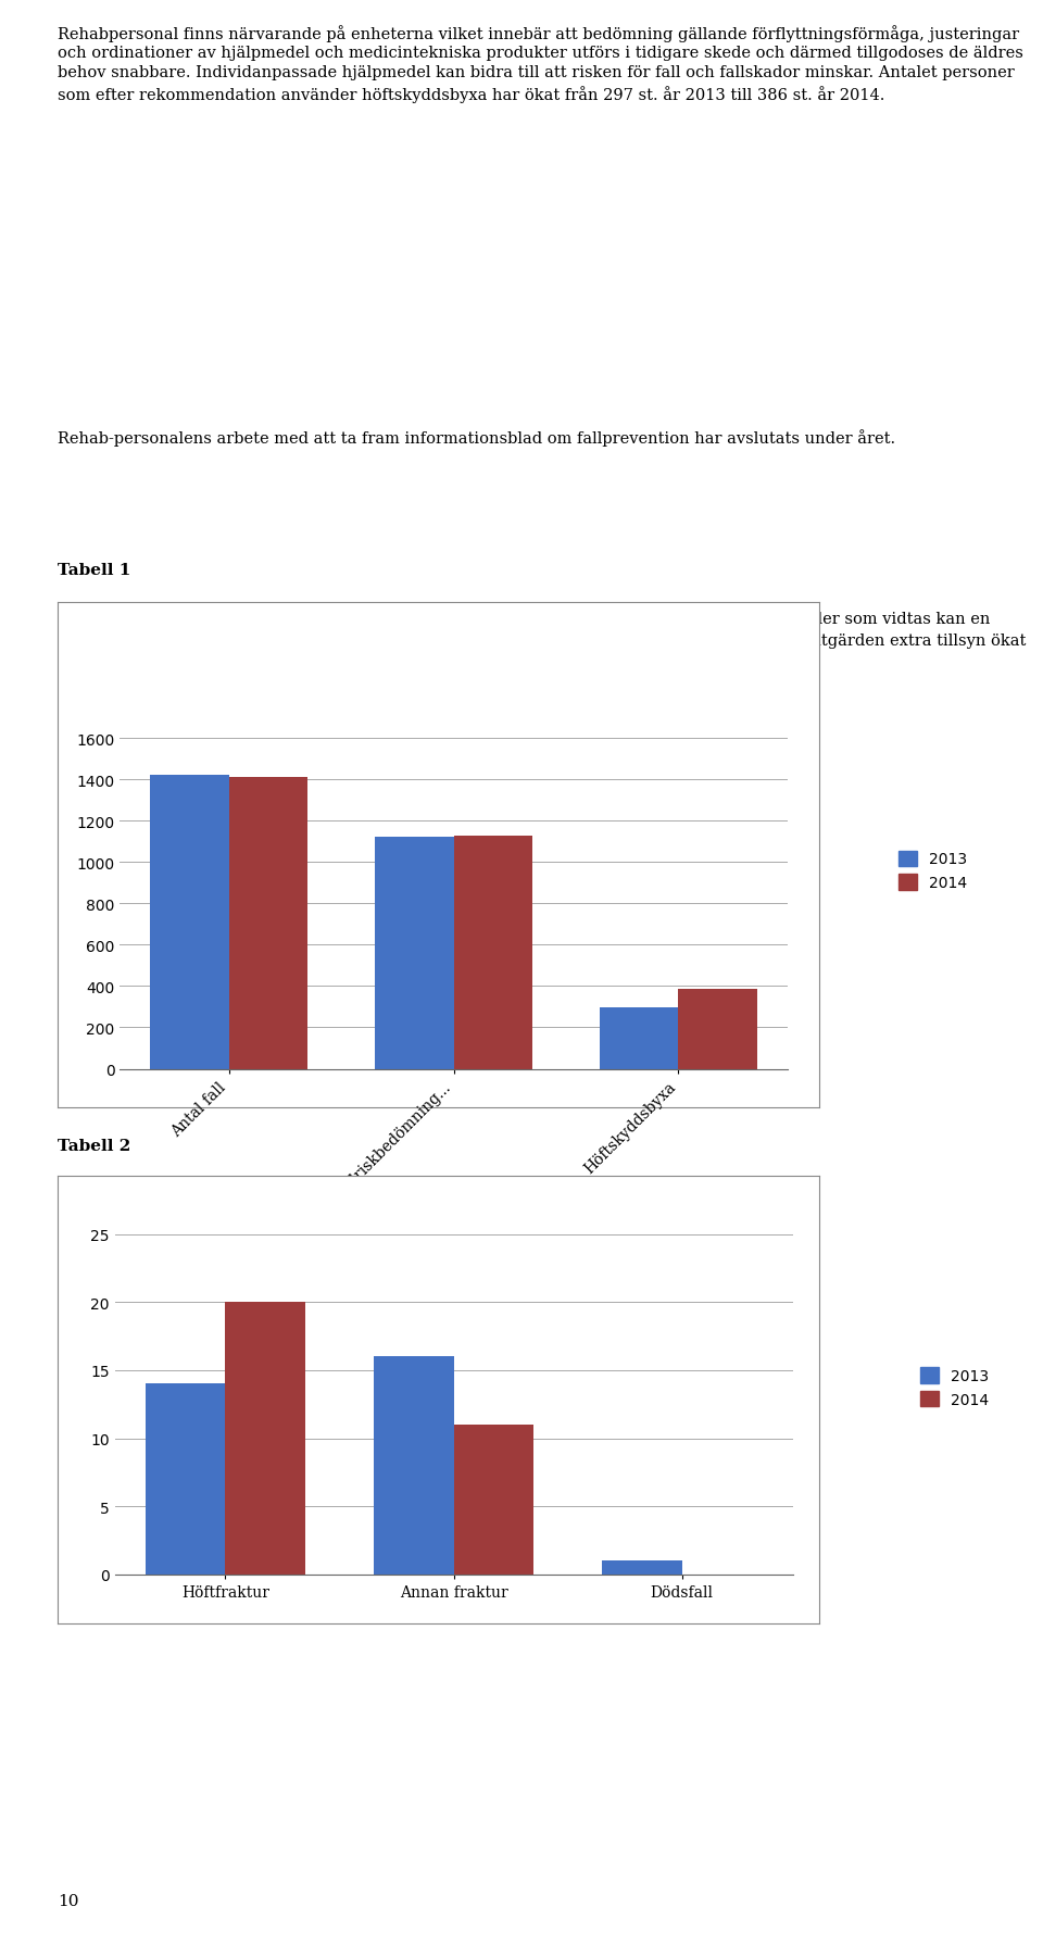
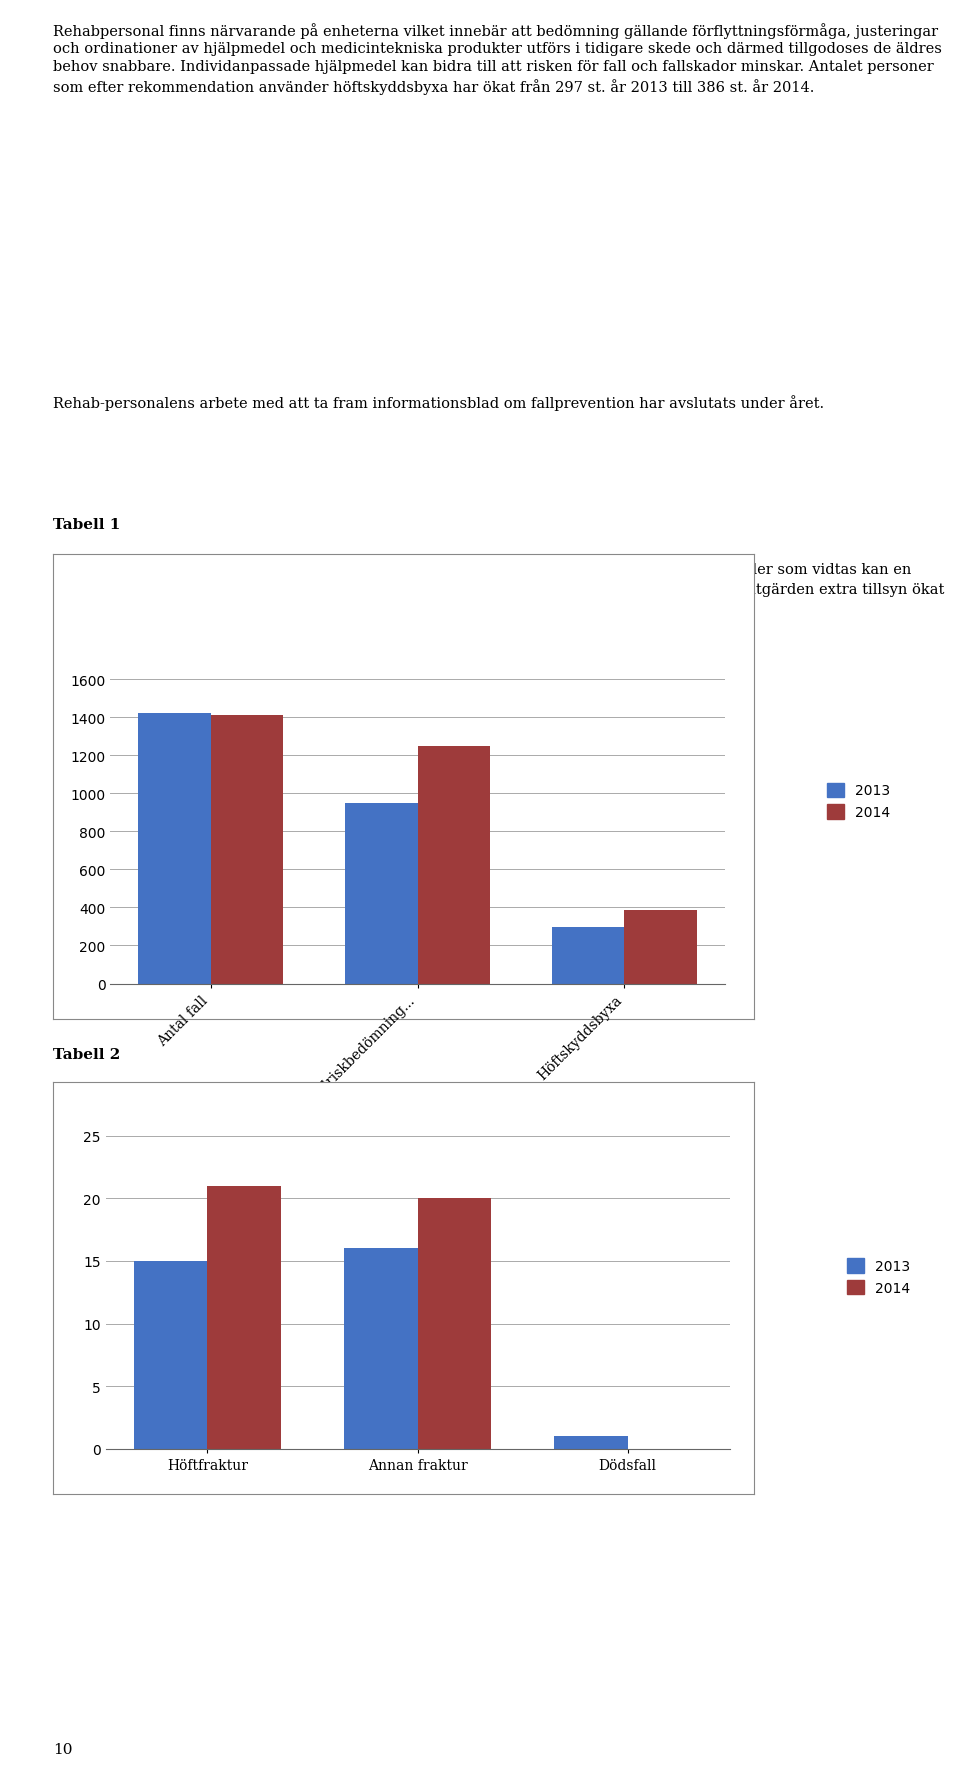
2013/Fallriskbedömning...: 1120 -> 950
2014/Fallriskbedömning...: 1130 -> 1250
2013/Höftfraktur: 14 -> 15
2014/Höftfraktur: 20 -> 21
2014/Annan fraktur: 11 -> 20
